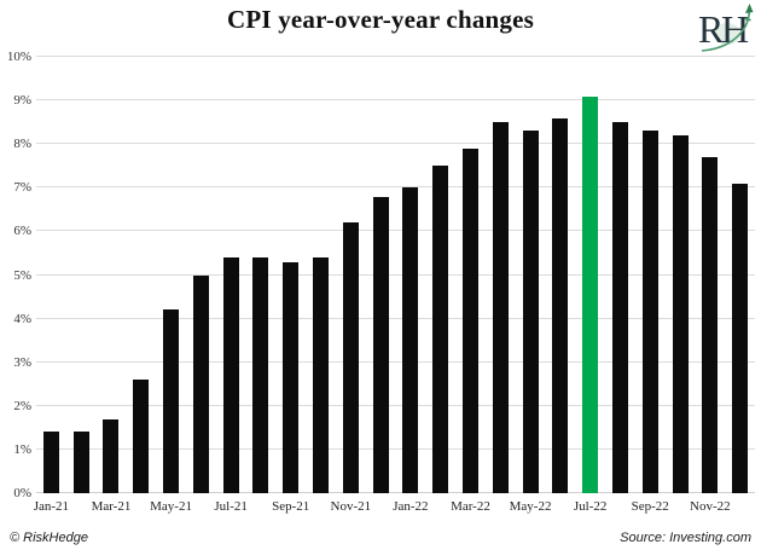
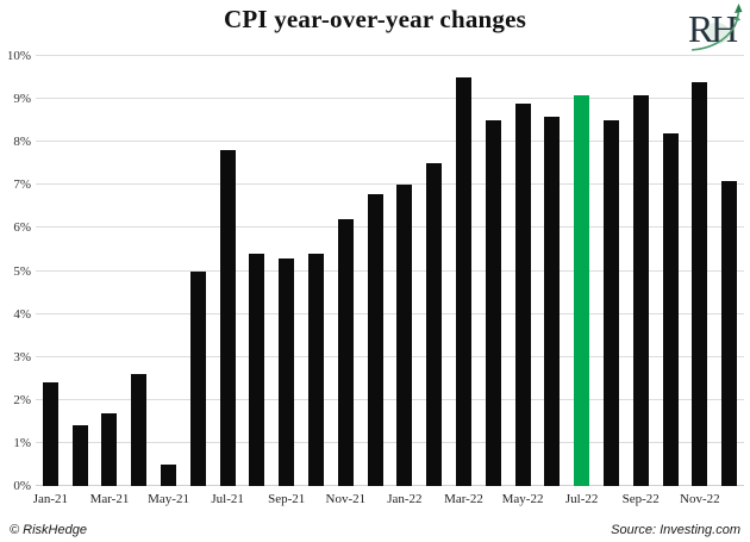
Jan-21: 1.4% -> 2.4%
May-21: 4.2% -> 0.5%
Jul-21: 5.4% -> 7.8%
Mar-22: 7.9% -> 9.5%
May-22: 8.3% -> 8.9%
Sep-22: 8.3% -> 9.1%
Nov-22: 7.7% -> 9.4%
